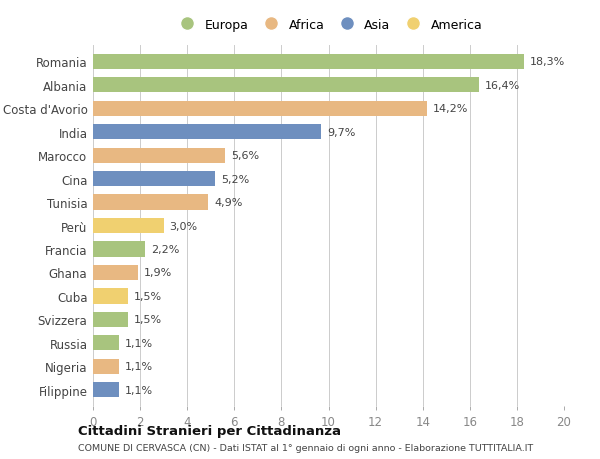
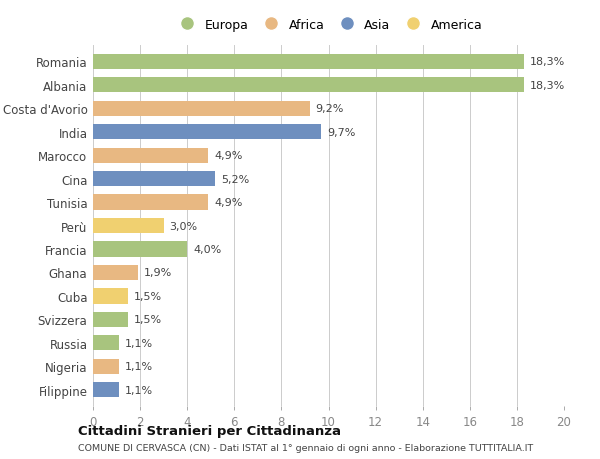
Albania: 16,4% -> 18,3%
Costa d'Avorio: 14,2% -> 9,2%
Marocco: 5,6% -> 4,9%
Francia: 2,2% -> 4,0%
